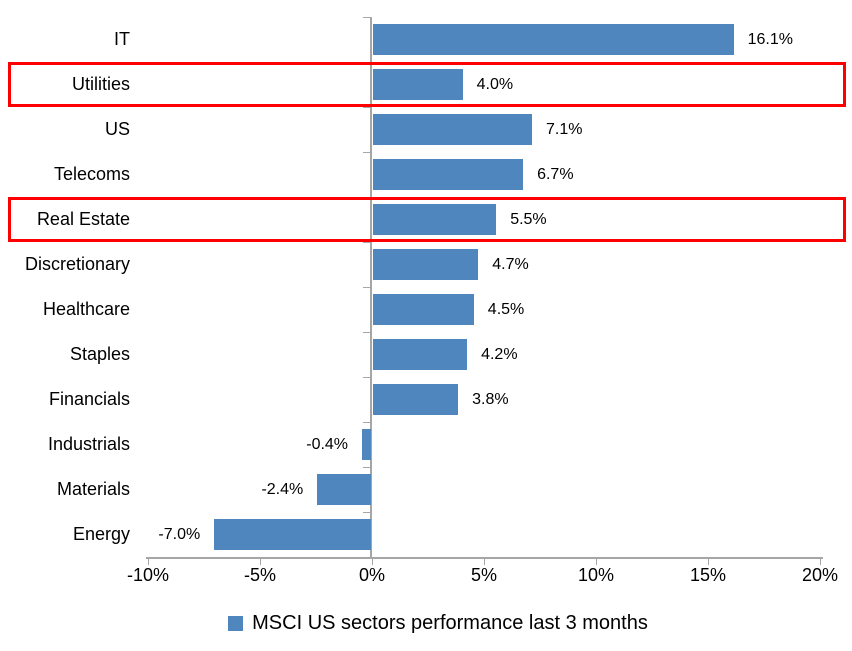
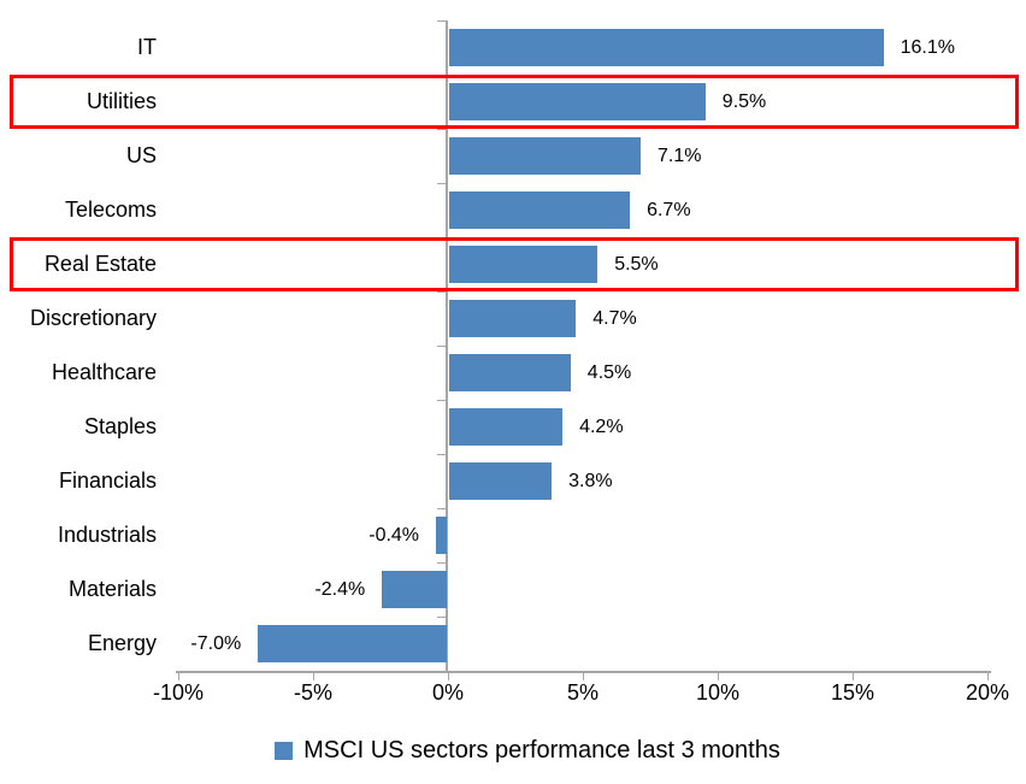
Utilities: 4.0% -> 9.5%
